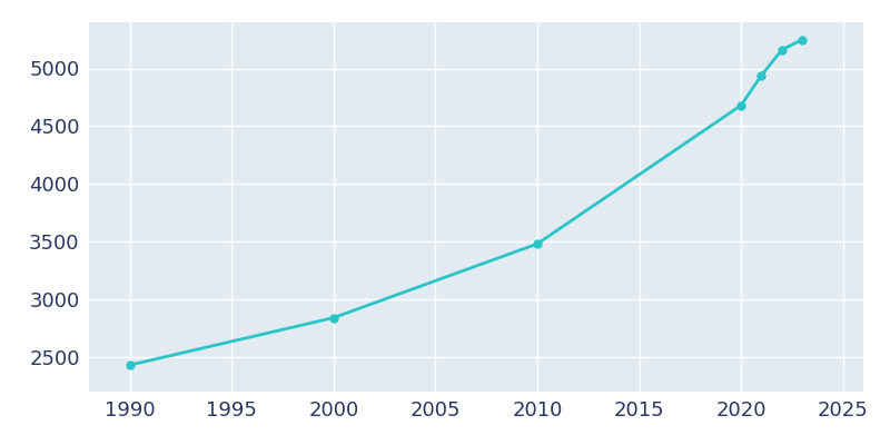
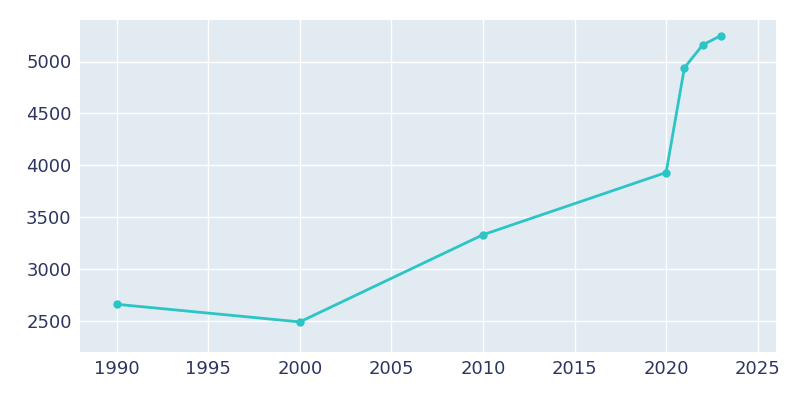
1990: 2430 -> 2660
2000: 2840 -> 2490
2010: 3480 -> 3330
2020: 4680 -> 3930
